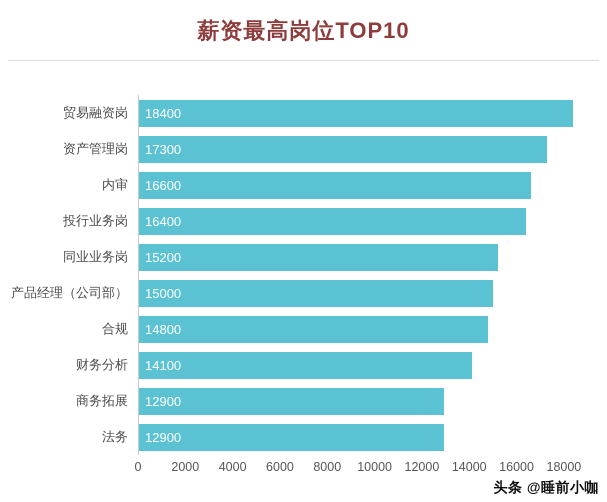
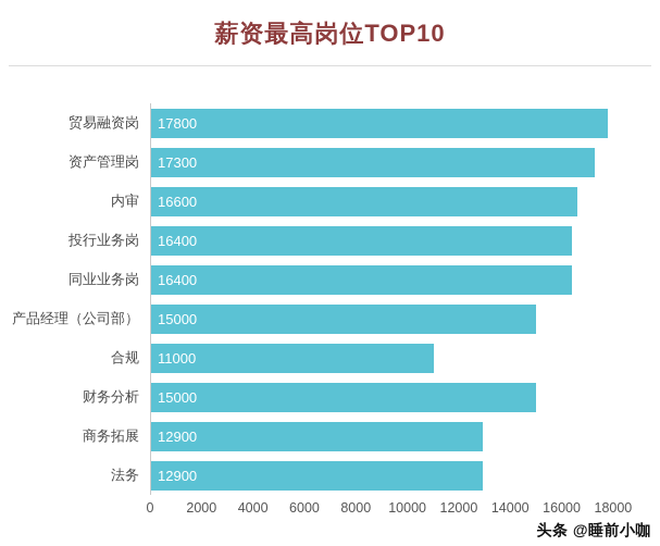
贸易融资岗: 18400 -> 17800
同业业务岗: 15200 -> 16400
合规: 14800 -> 11000
财务分析: 14100 -> 15000
